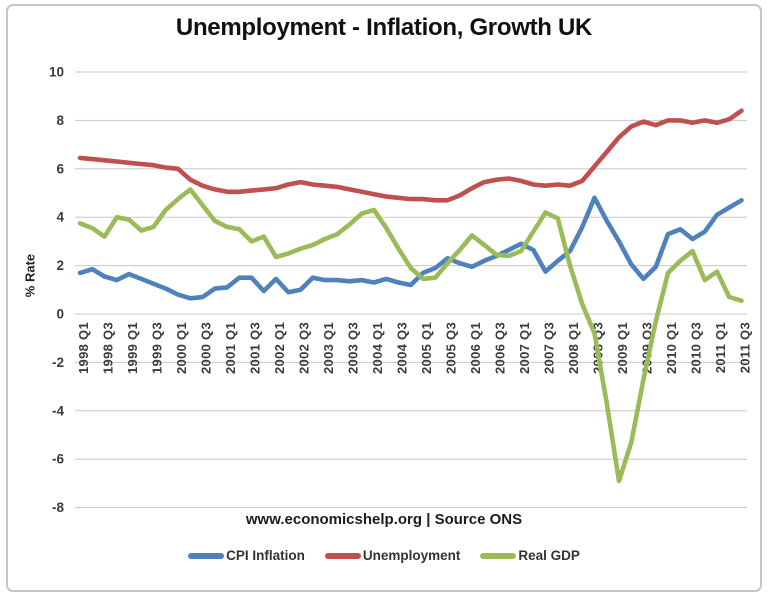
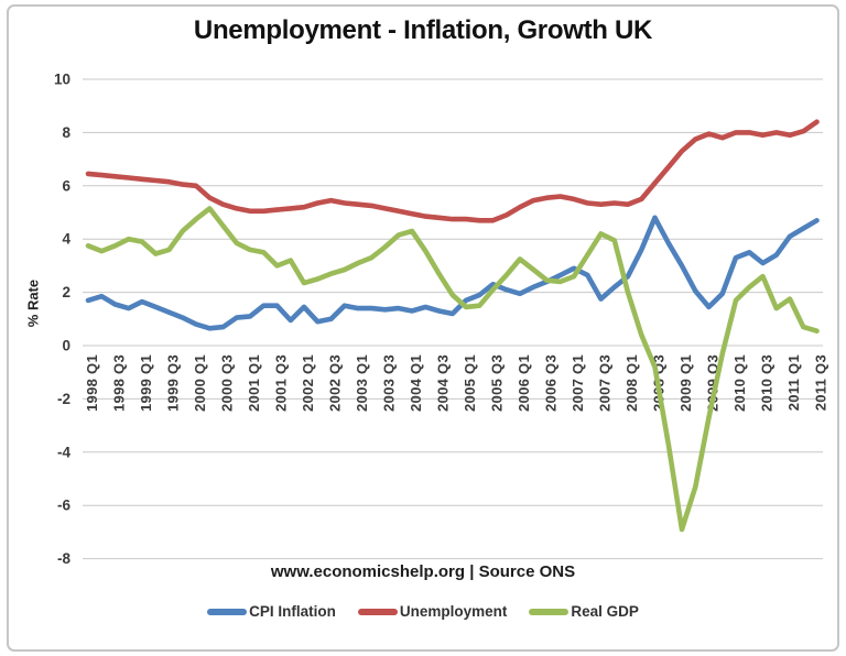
Real GDP/1998 Q3: 3.2 -> 3.8
